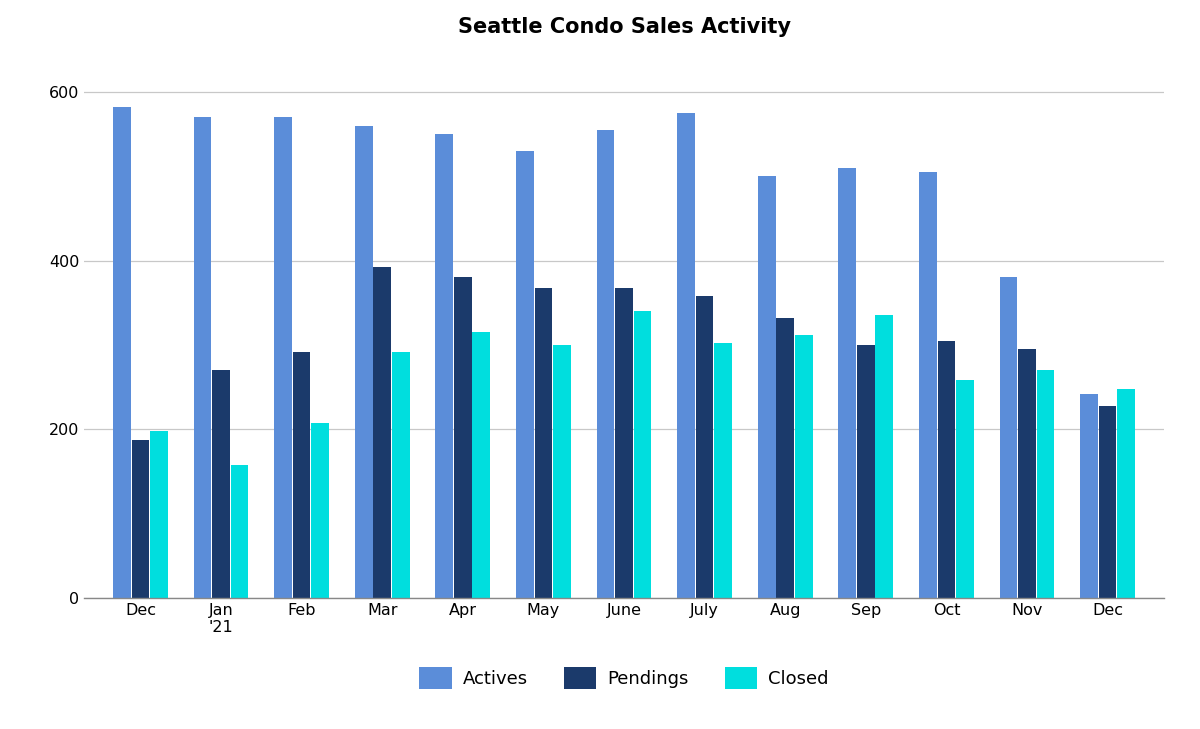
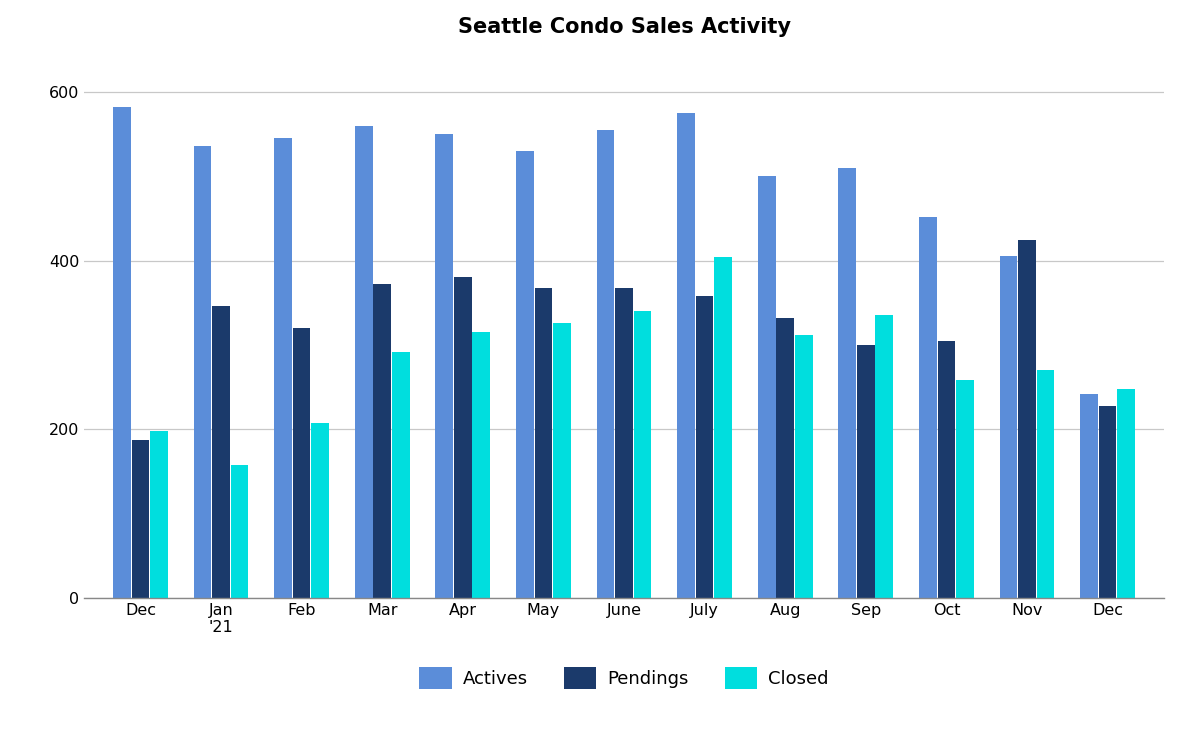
Actives/Jan '21: 570 -> 536
Pendings/Jan '21: 270 -> 346
Actives/Feb: 570 -> 546
Pendings/Feb: 292 -> 320
Pendings/Mar: 393 -> 372
Closed/May: 300 -> 326
Closed/July: 302 -> 404
Actives/Oct: 505 -> 452
Actives/Nov: 380 -> 406
Pendings/Nov: 295 -> 424
